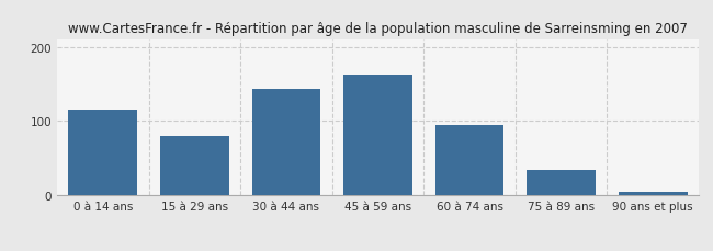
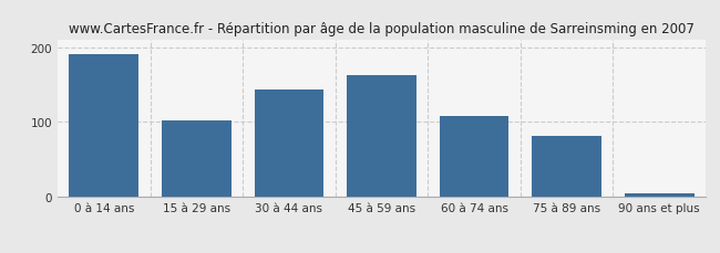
0 à 14 ans: 116 -> 190
15 à 29 ans: 80 -> 102
60 à 74 ans: 95 -> 108
75 à 89 ans: 35 -> 82
